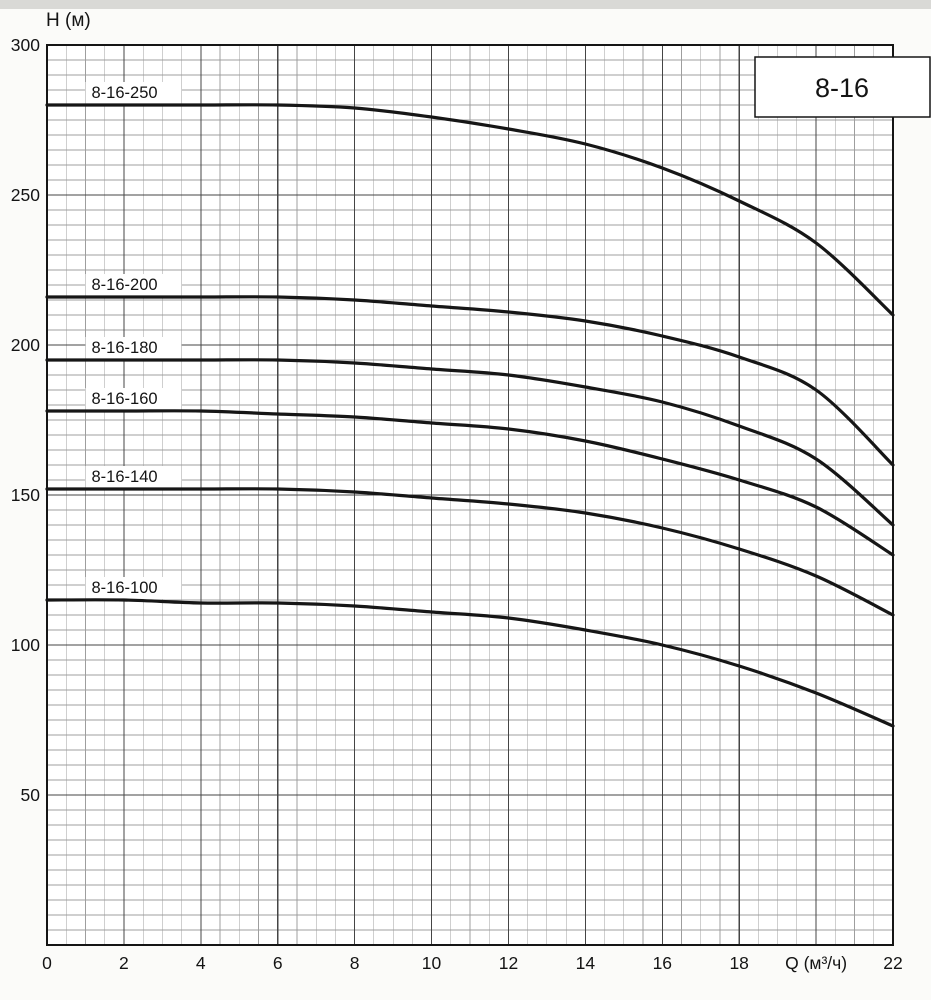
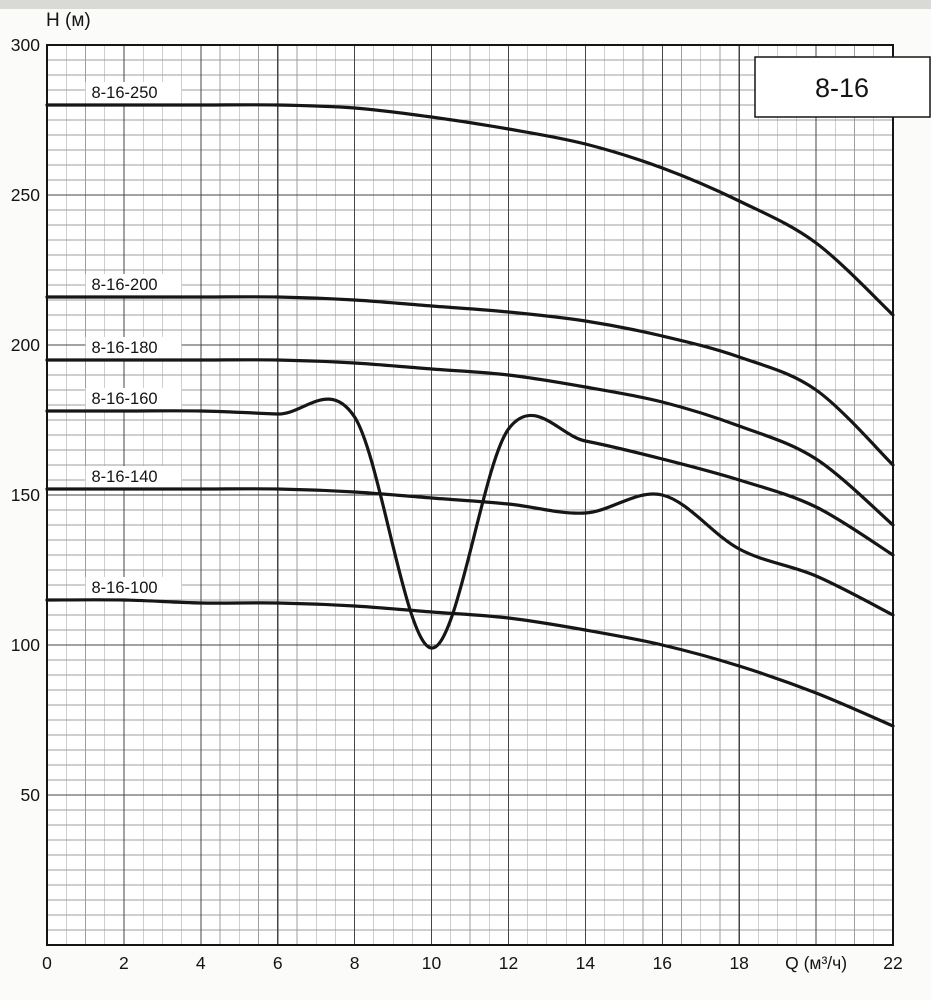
8-16-160/10: 174 -> 99
8-16-140/16: 139 -> 150
